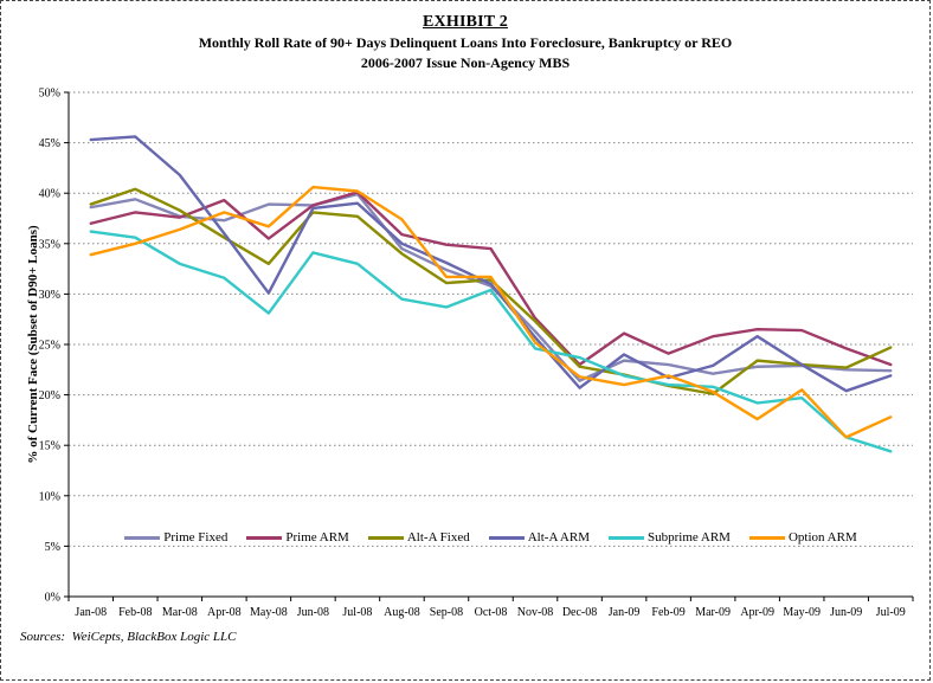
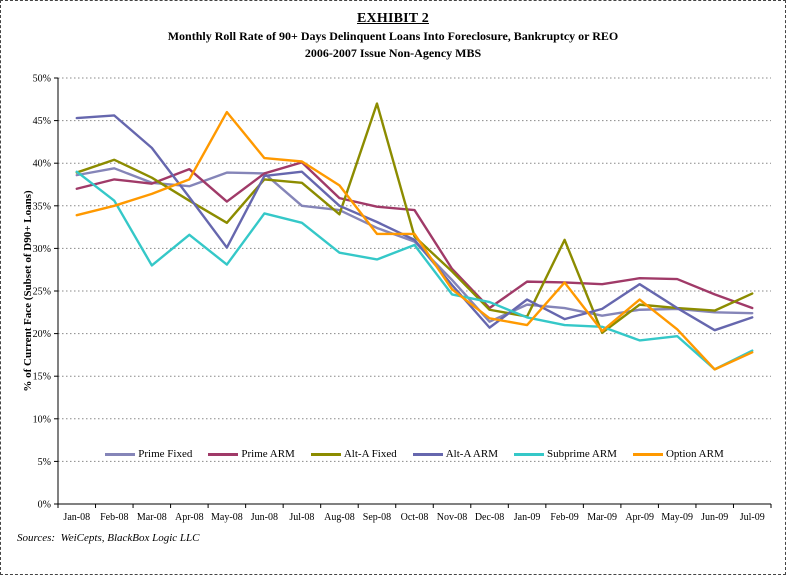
Subprime ARM/Jan-08: 36% -> 39%
Subprime ARM/Mar-08: 33% -> 28%
Option ARM/May-08: 37% -> 46%
Prime Fixed/Jul-08: 40% -> 35%
Alt-A Fixed/Sep-08: 31% -> 47%
Prime ARM/Feb-09: 24% -> 26%
Alt-A Fixed/Feb-09: 21% -> 31%
Option ARM/Feb-09: 22% -> 26%
Option ARM/Apr-09: 18% -> 24%
Subprime ARM/Jul-09: 14% -> 18%
